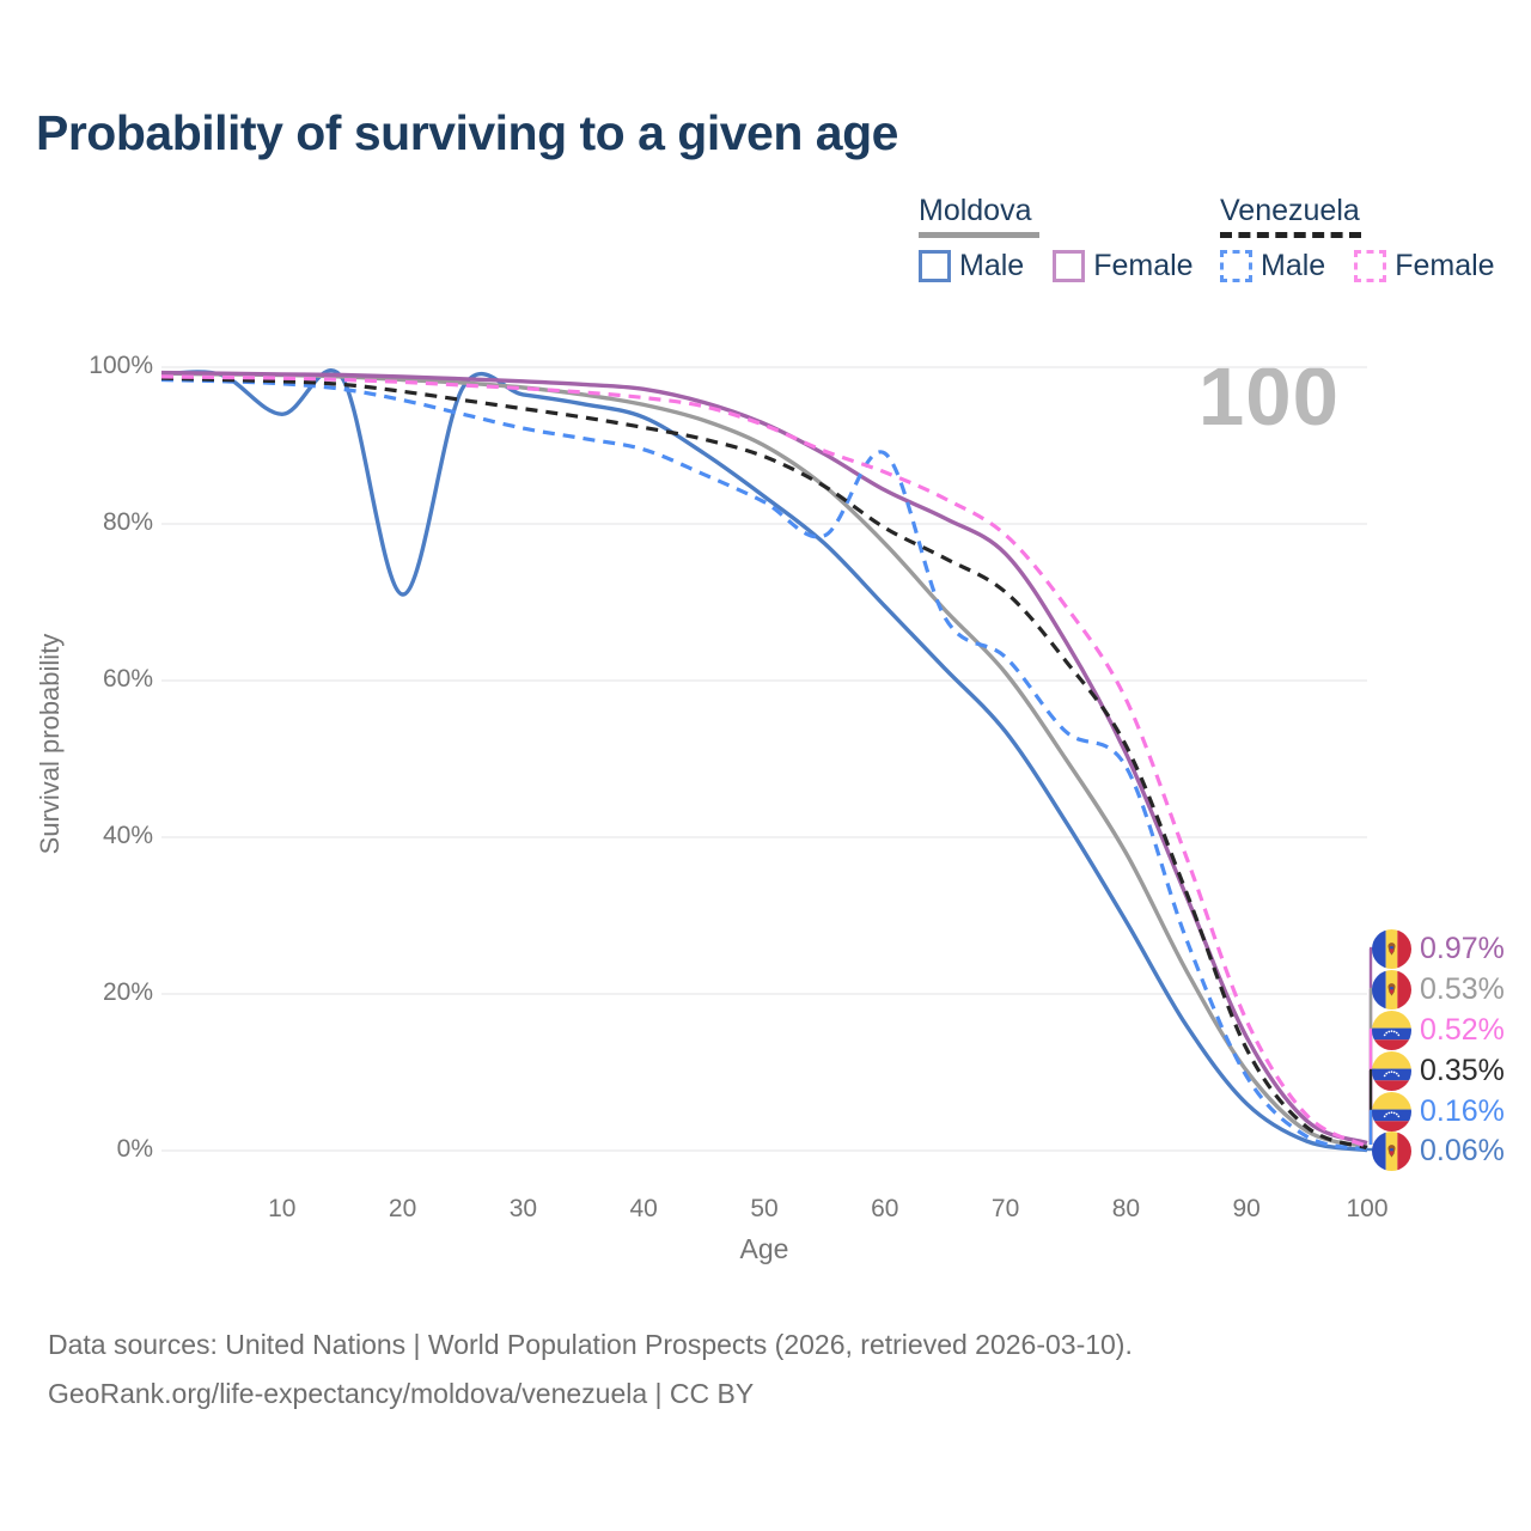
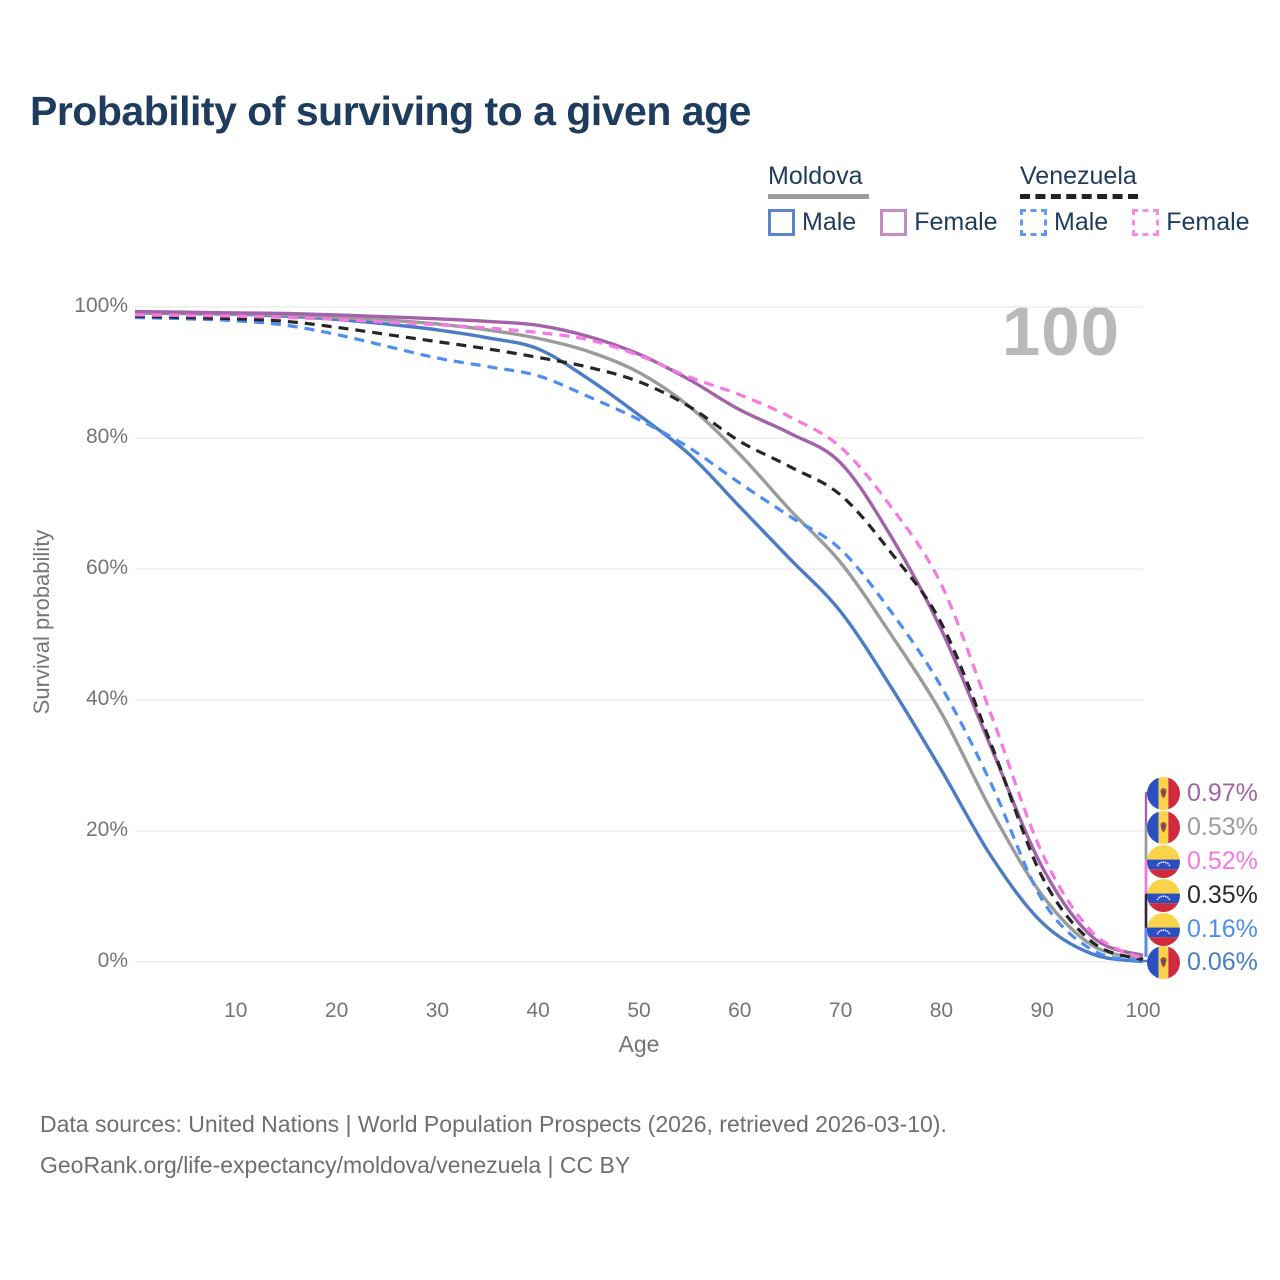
Moldova Male/10: 94% -> 99%
Moldova Male/20: 71% -> 98%
Venezuela Male/60: 89% -> 73%
Venezuela Male/80: 49% -> 42%
